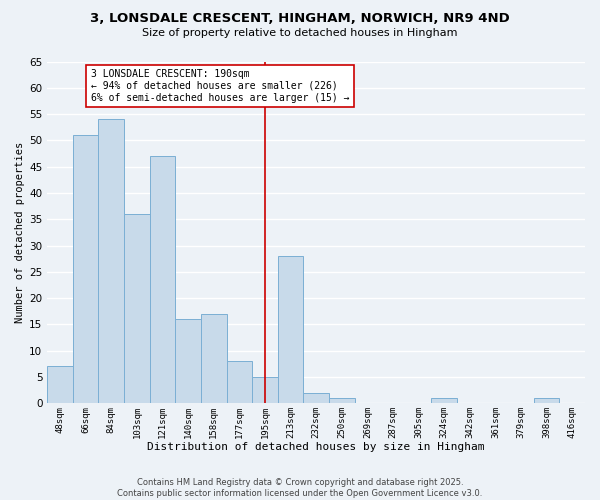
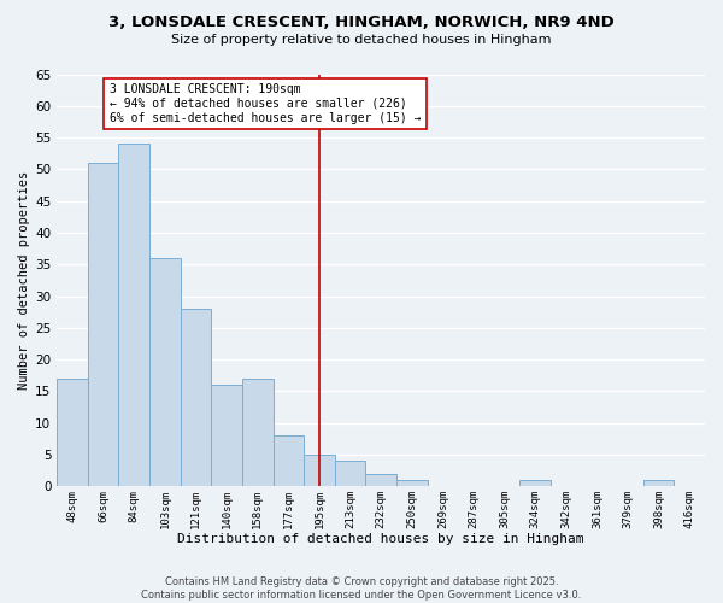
48sqm: 7 -> 17
121sqm: 47 -> 28
213sqm: 28 -> 4
